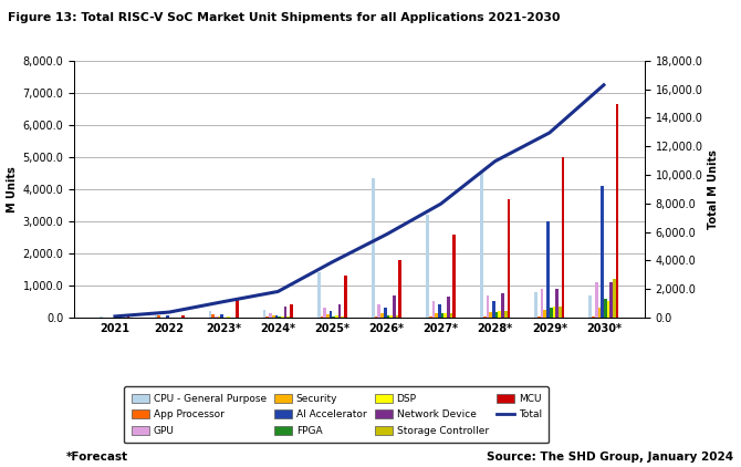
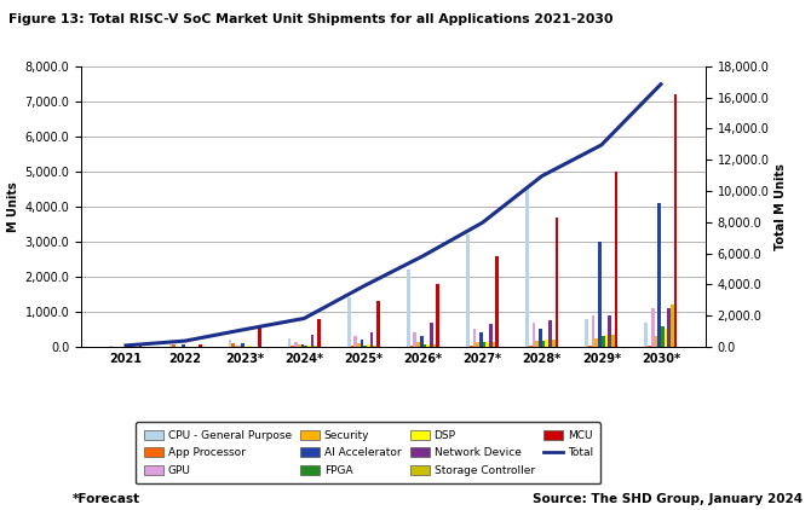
MCU/2024*: 400 -> 800
CPU - General Purpose/2026*: 4,350 -> 2,200
Total/2030*: 16,300 -> 16,800
MCU/2030*: 6,650 -> 7,200
